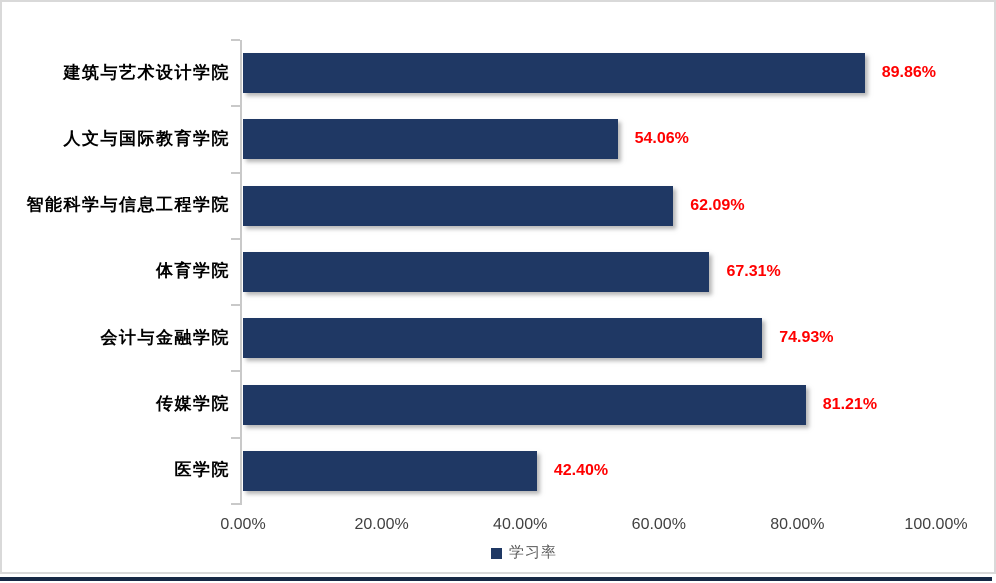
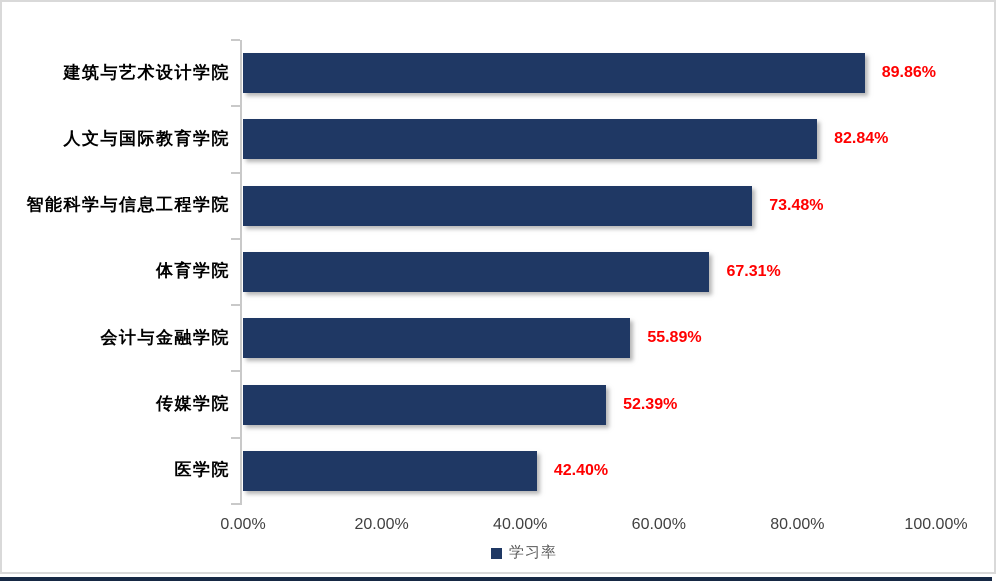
人文与国际教育学院: 54.06% -> 82.84%
智能科学与信息工程学院: 62.09% -> 73.48%
会计与金融学院: 74.93% -> 55.89%
传媒学院: 81.21% -> 52.39%
